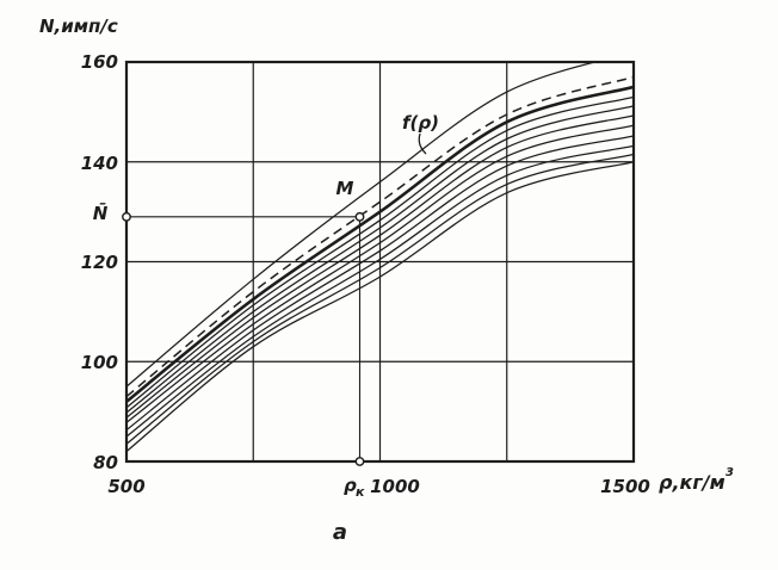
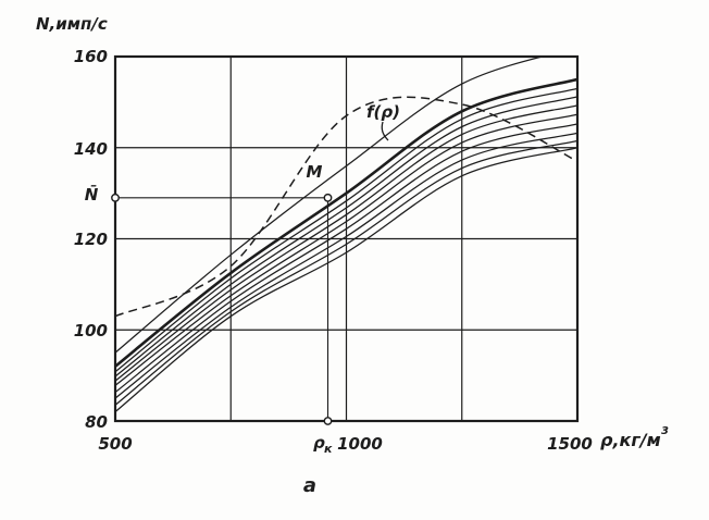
f(ρ)/500: 93 -> 103
f(ρ)/1000: 132 -> 147
f(ρ)/1500: 157 -> 137
